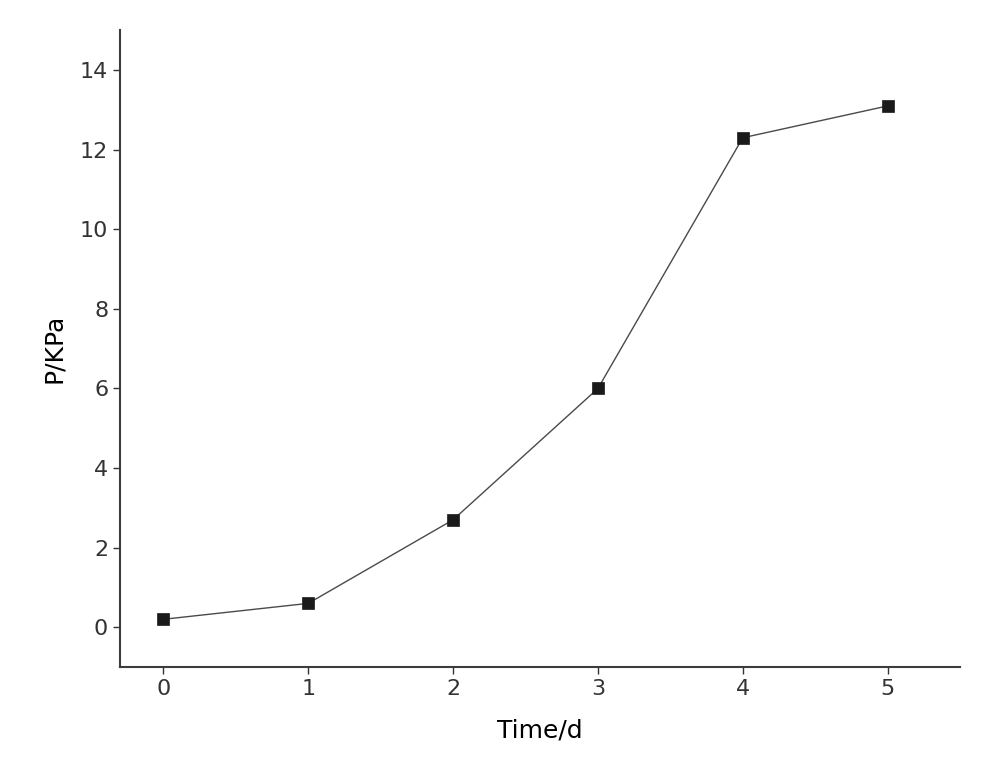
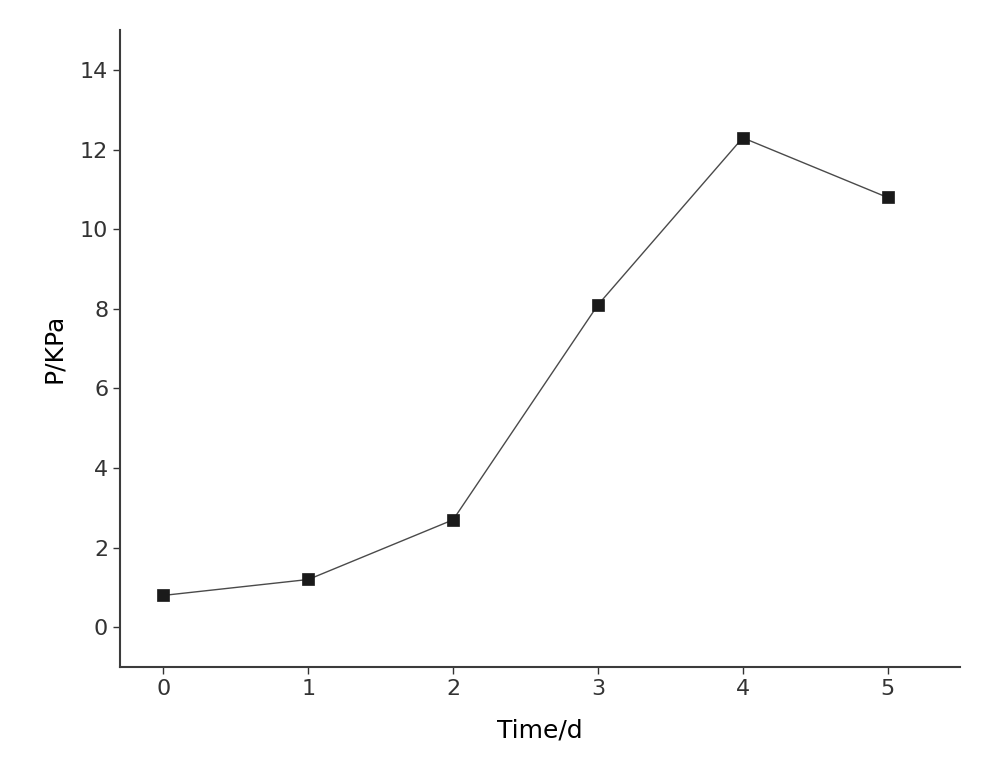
0: 0.2 -> 0.8
1: 0.6 -> 1.2
3: 6.0 -> 8.1
5: 13.1 -> 10.8
